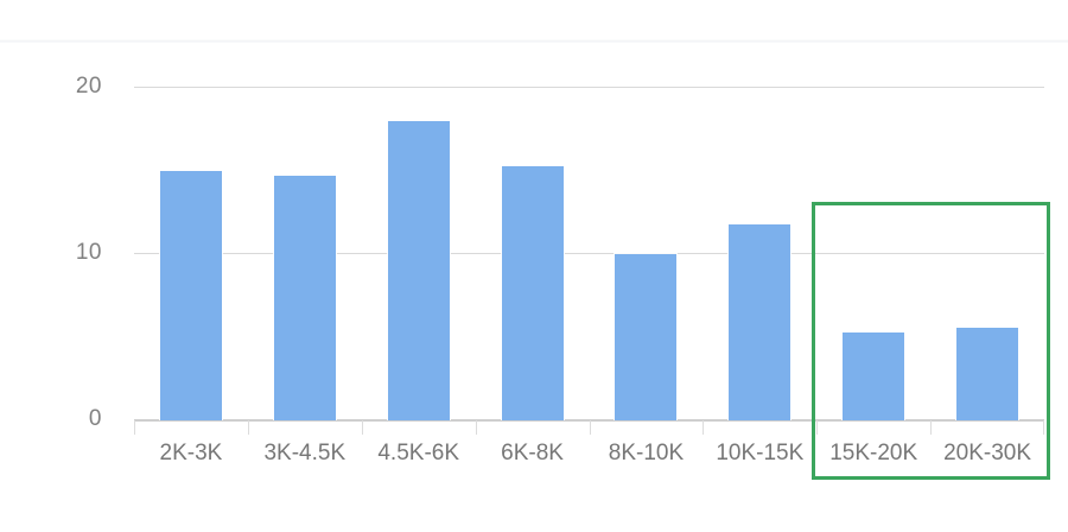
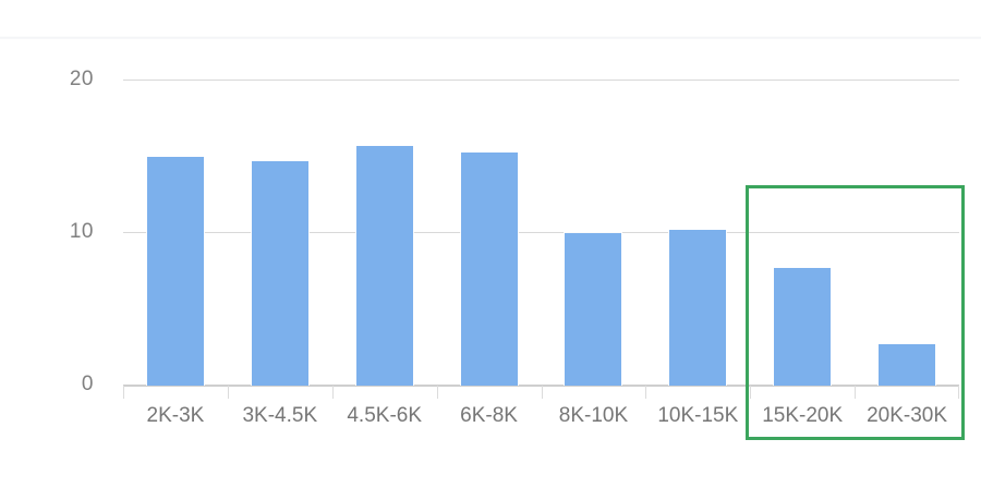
4.5K-6K: 18.0 -> 15.7
10K-15K: 11.8 -> 10.2
15K-20K: 5.3 -> 7.7
20K-30K: 5.6 -> 2.7
